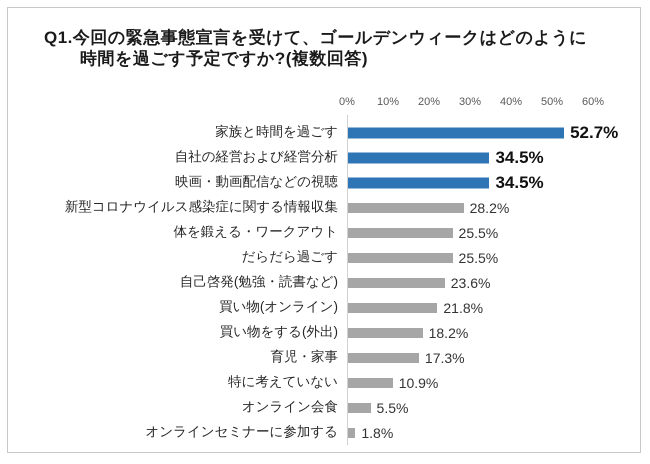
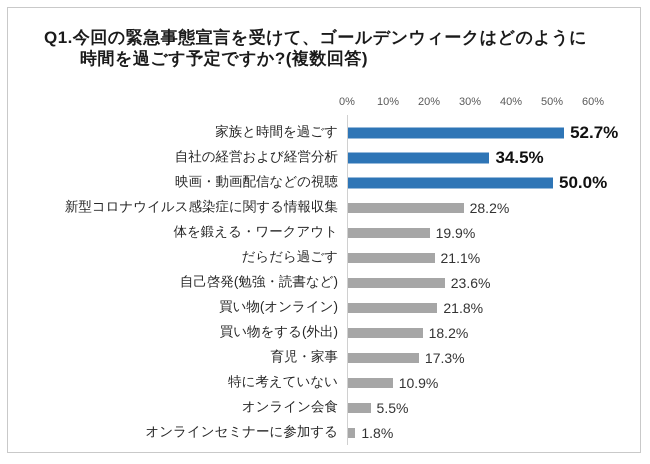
映画・動画配信などの視聴: 34.5% -> 50.0%
体を鍛える・ワークアウト: 25.5% -> 19.9%
だらだら過ごす: 25.5% -> 21.1%
